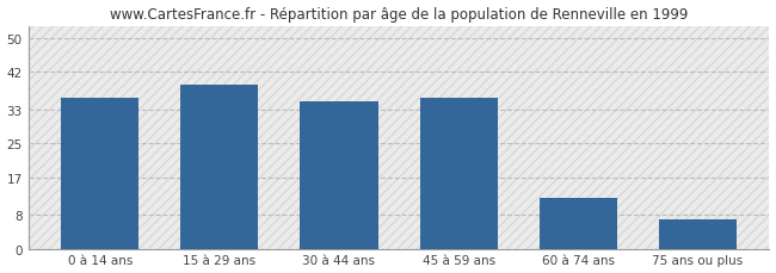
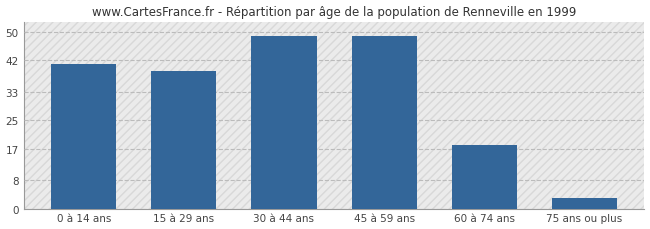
0 à 14 ans: 36 -> 41
30 à 44 ans: 35 -> 49
45 à 59 ans: 36 -> 49
60 à 74 ans: 12 -> 18
75 ans ou plus: 7 -> 3
